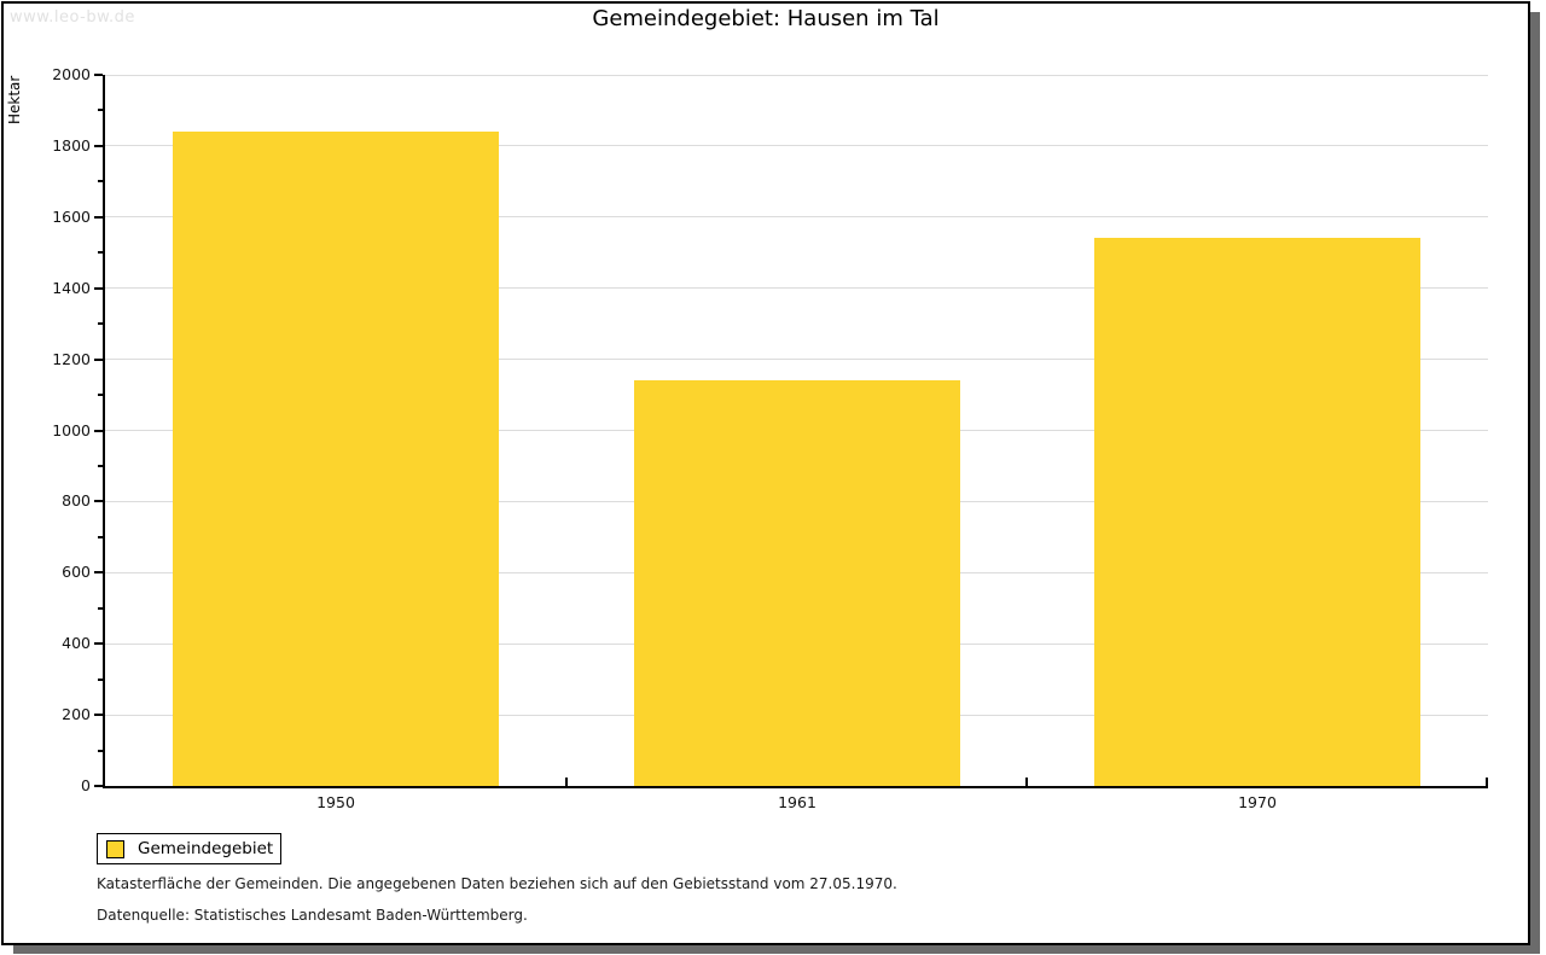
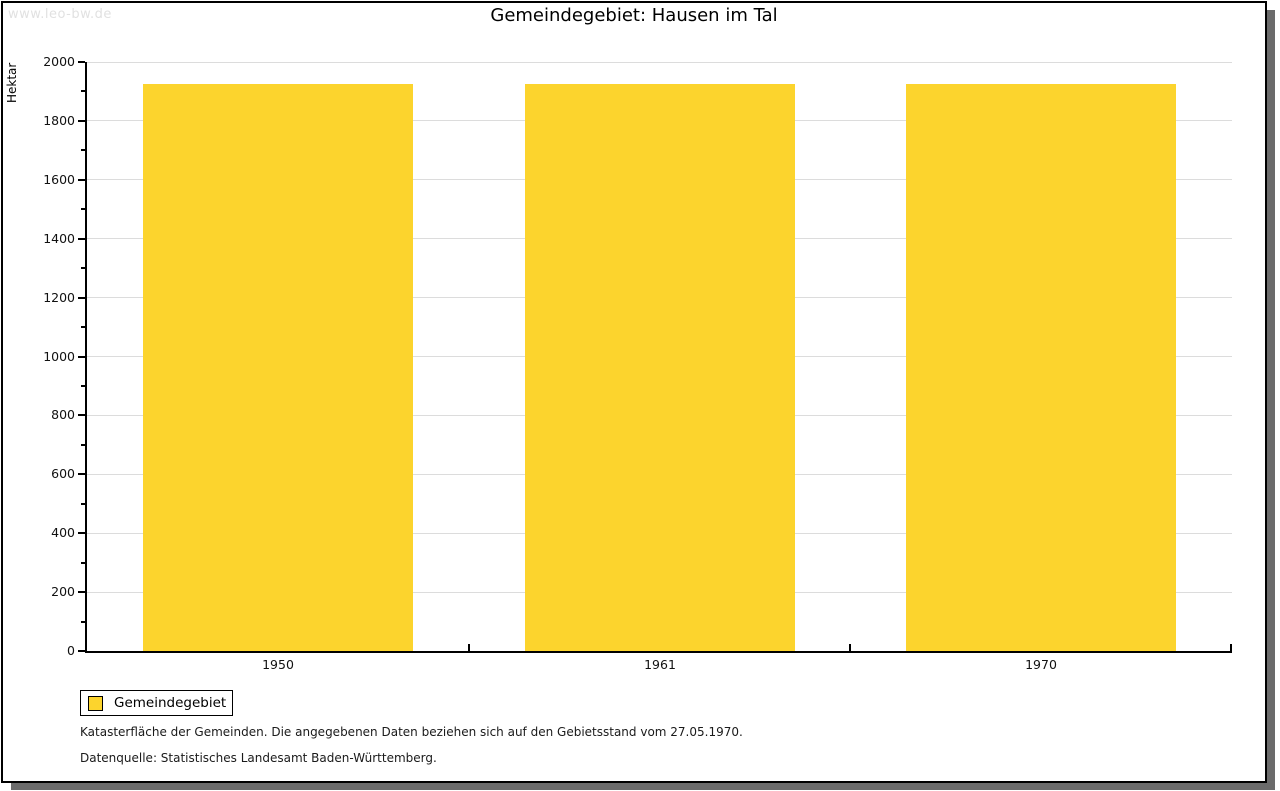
1950: 1840 -> 1920
1961: 1140 -> 1920
1970: 1540 -> 1920
